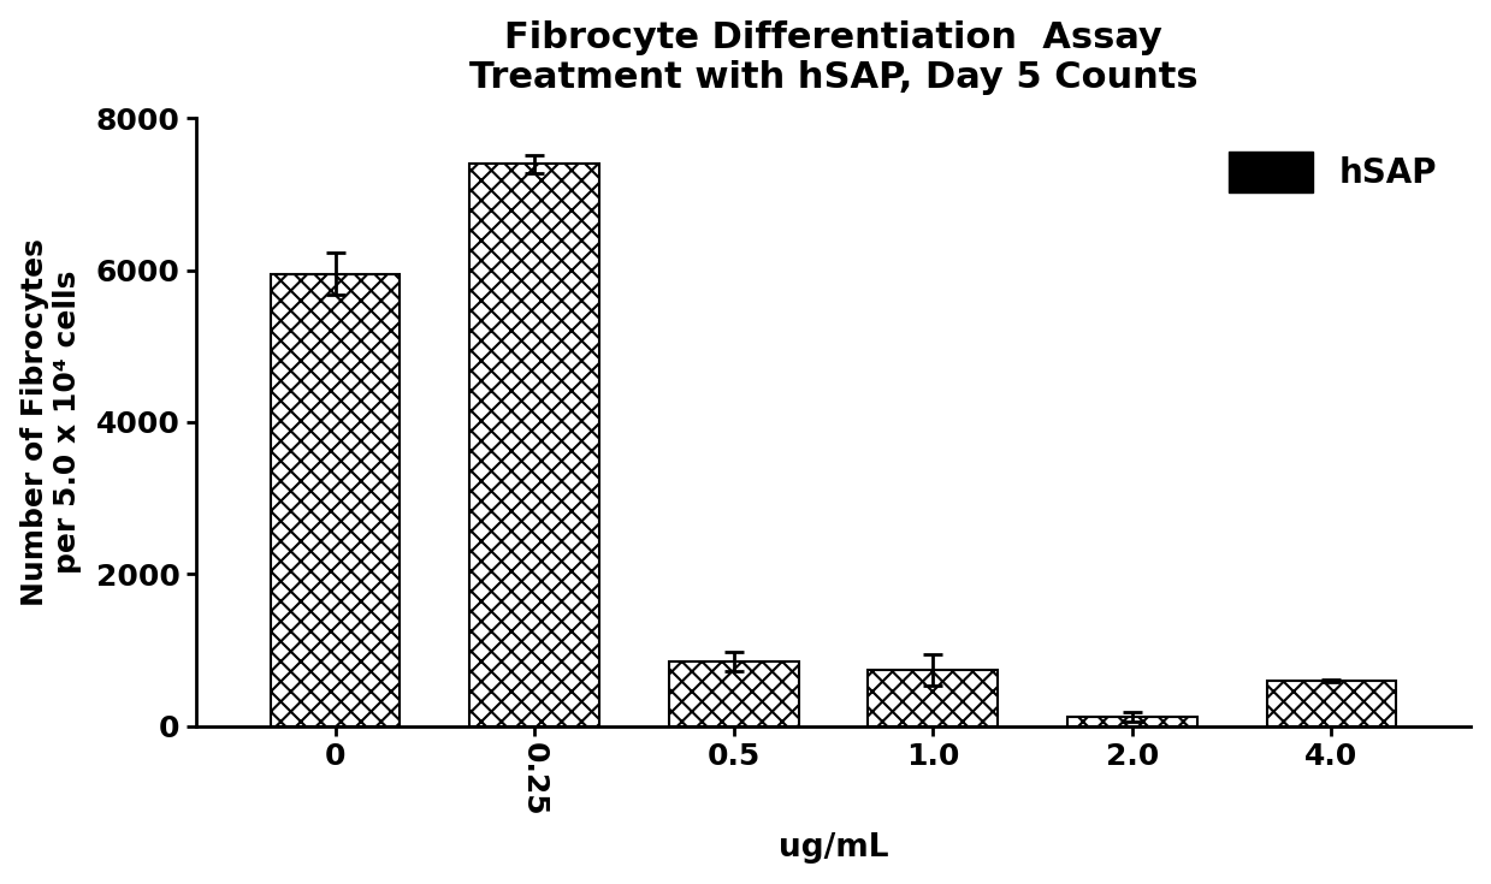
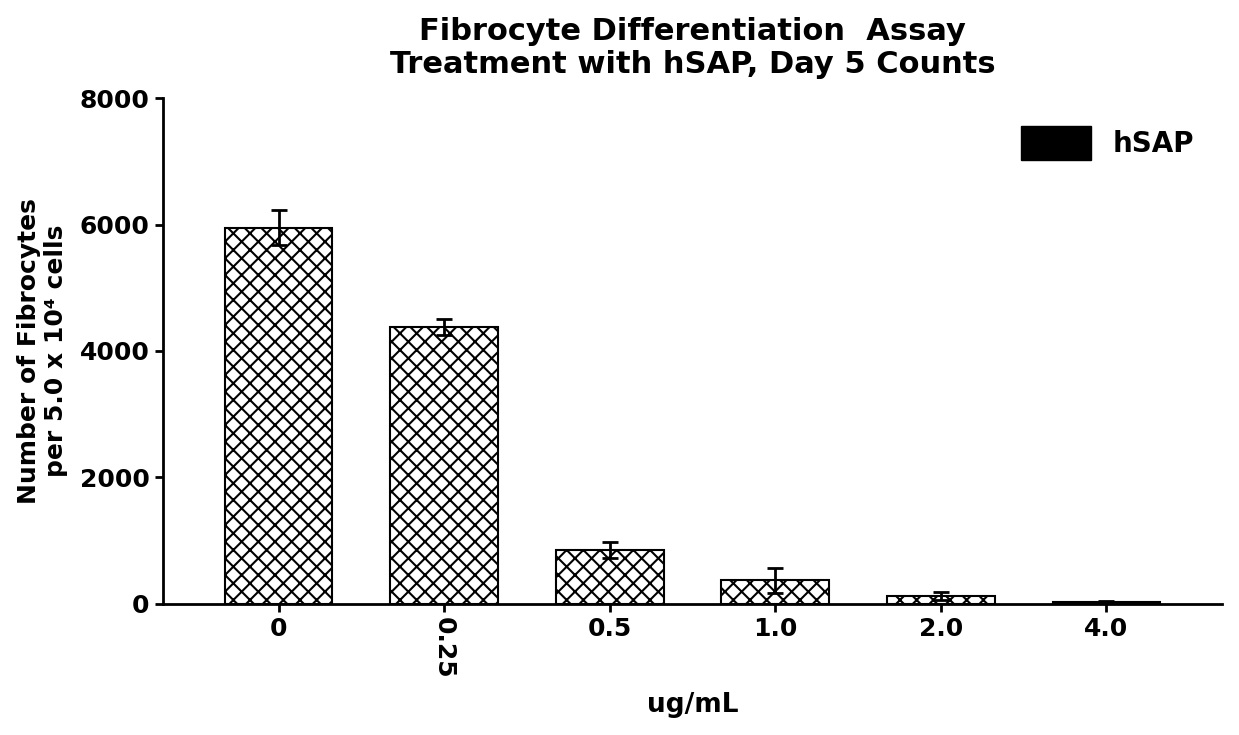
0.25: 7400 -> 4380
1.0: 740 -> 370
4.0: 600 -> 20
